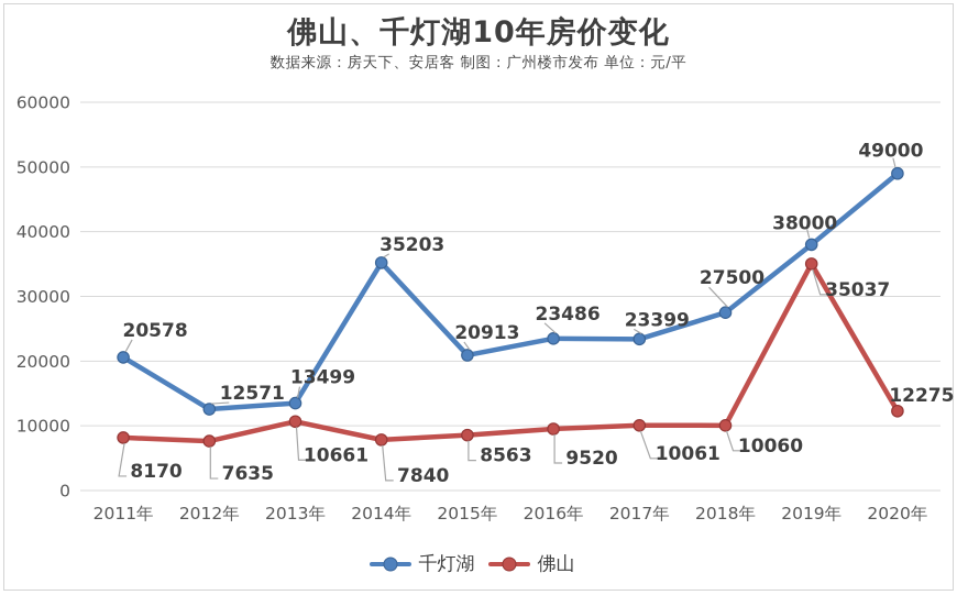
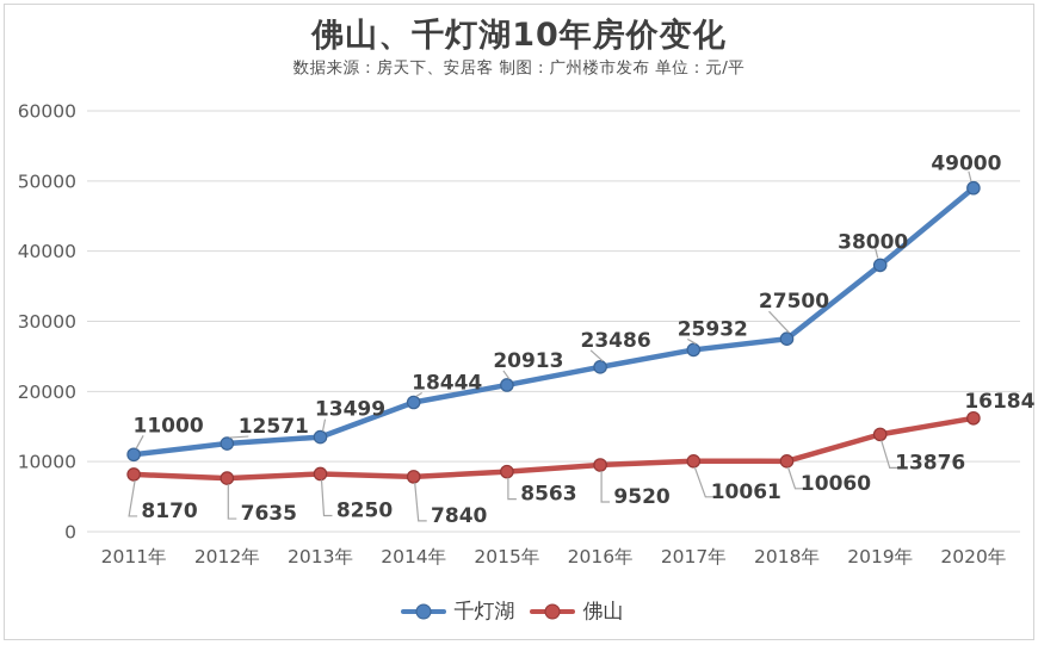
千灯湖/2011年: 20578 -> 11000
佛山/2013年: 10661 -> 8250
千灯湖/2014年: 35203 -> 18444
千灯湖/2017年: 23399 -> 25932
佛山/2019年: 35037 -> 13876
佛山/2020年: 12275 -> 16184
